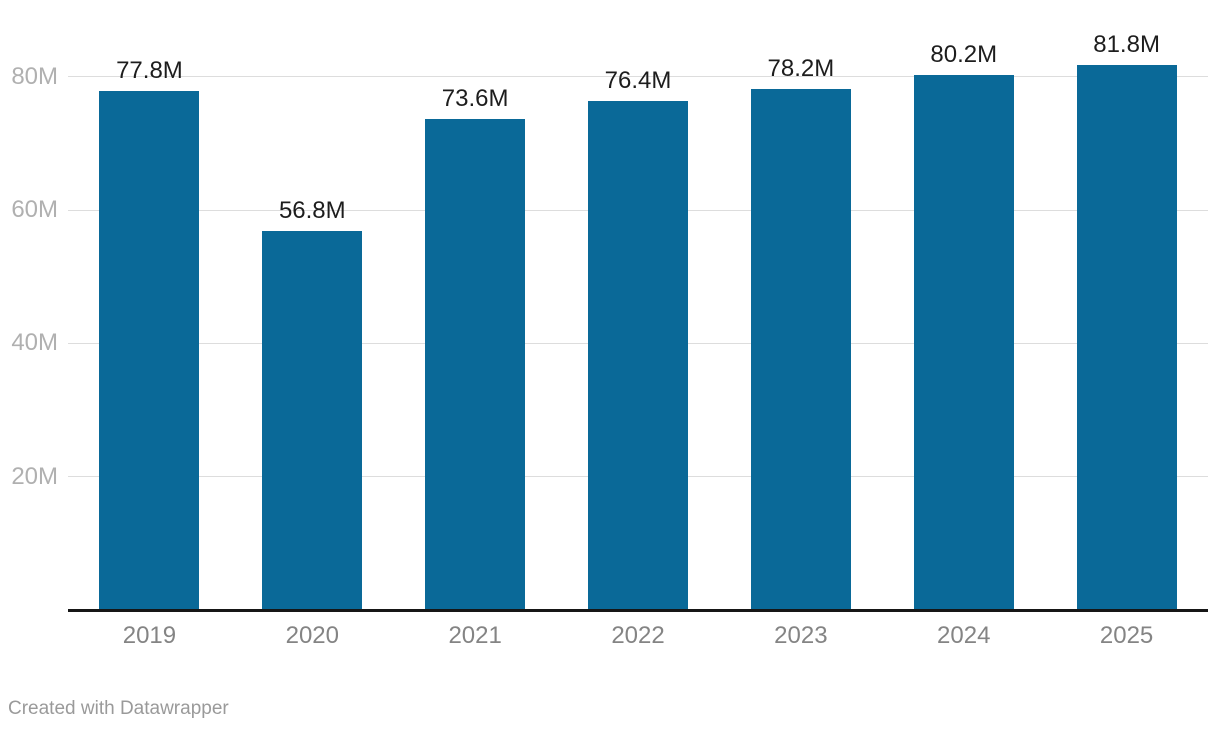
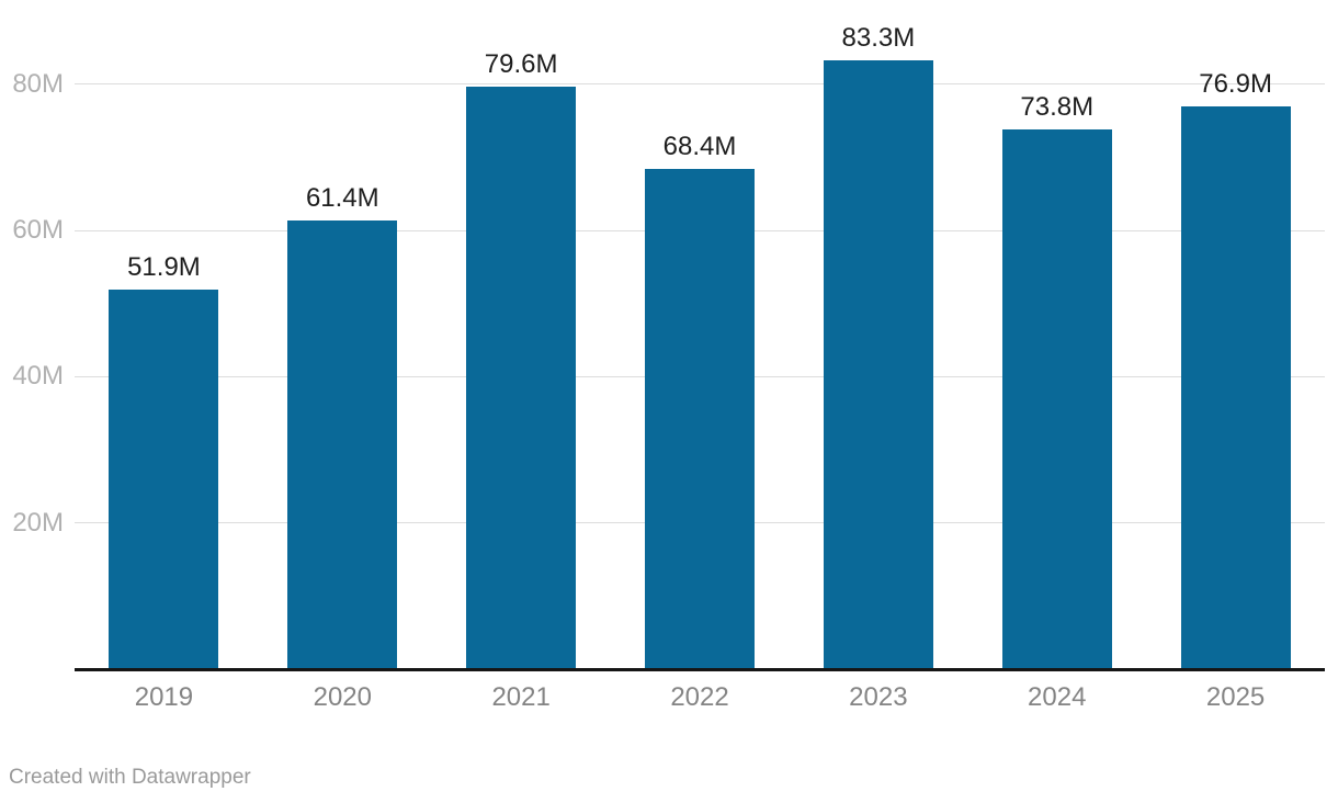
2019: 77.8M -> 51.9M
2020: 56.8M -> 61.4M
2021: 73.6M -> 79.6M
2022: 76.4M -> 68.4M
2023: 78.2M -> 83.3M
2024: 80.2M -> 73.8M
2025: 81.8M -> 76.9M
